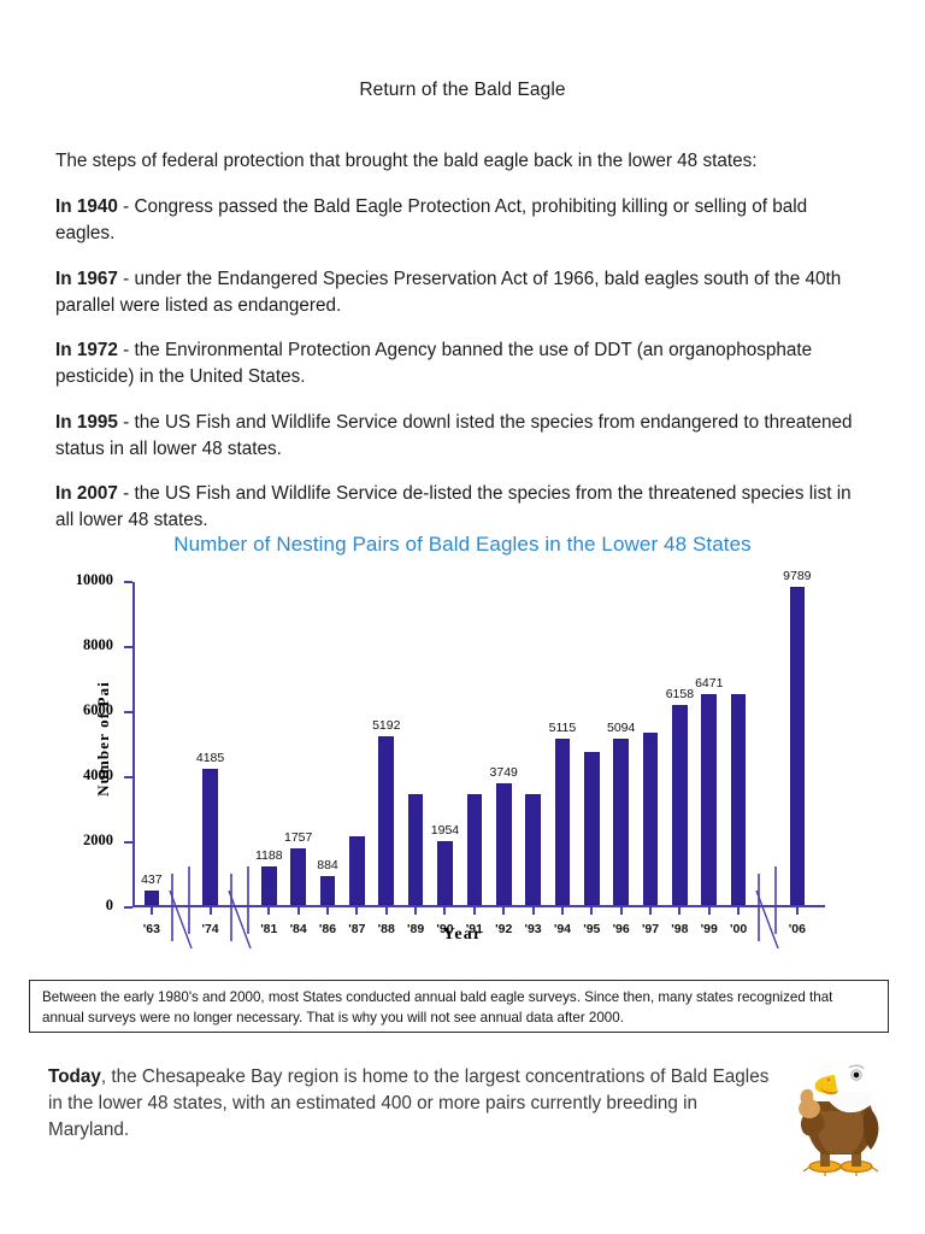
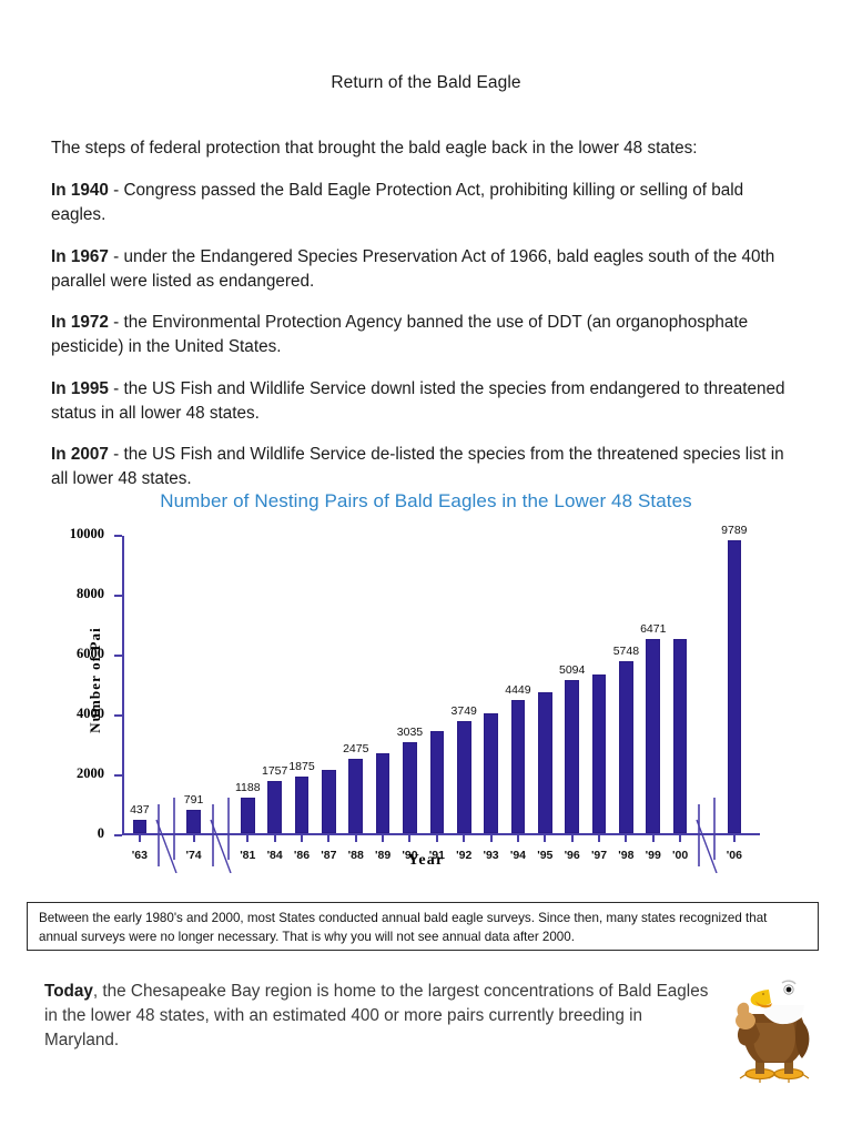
'74: 4185 -> 791
'86: 884 -> 1875
'88: 5192 -> 2475
'89: 3400 -> 2700
'90: 1954 -> 3035
'93: 3400 -> 4000
'94: 5115 -> 4449
'98: 6158 -> 5748
